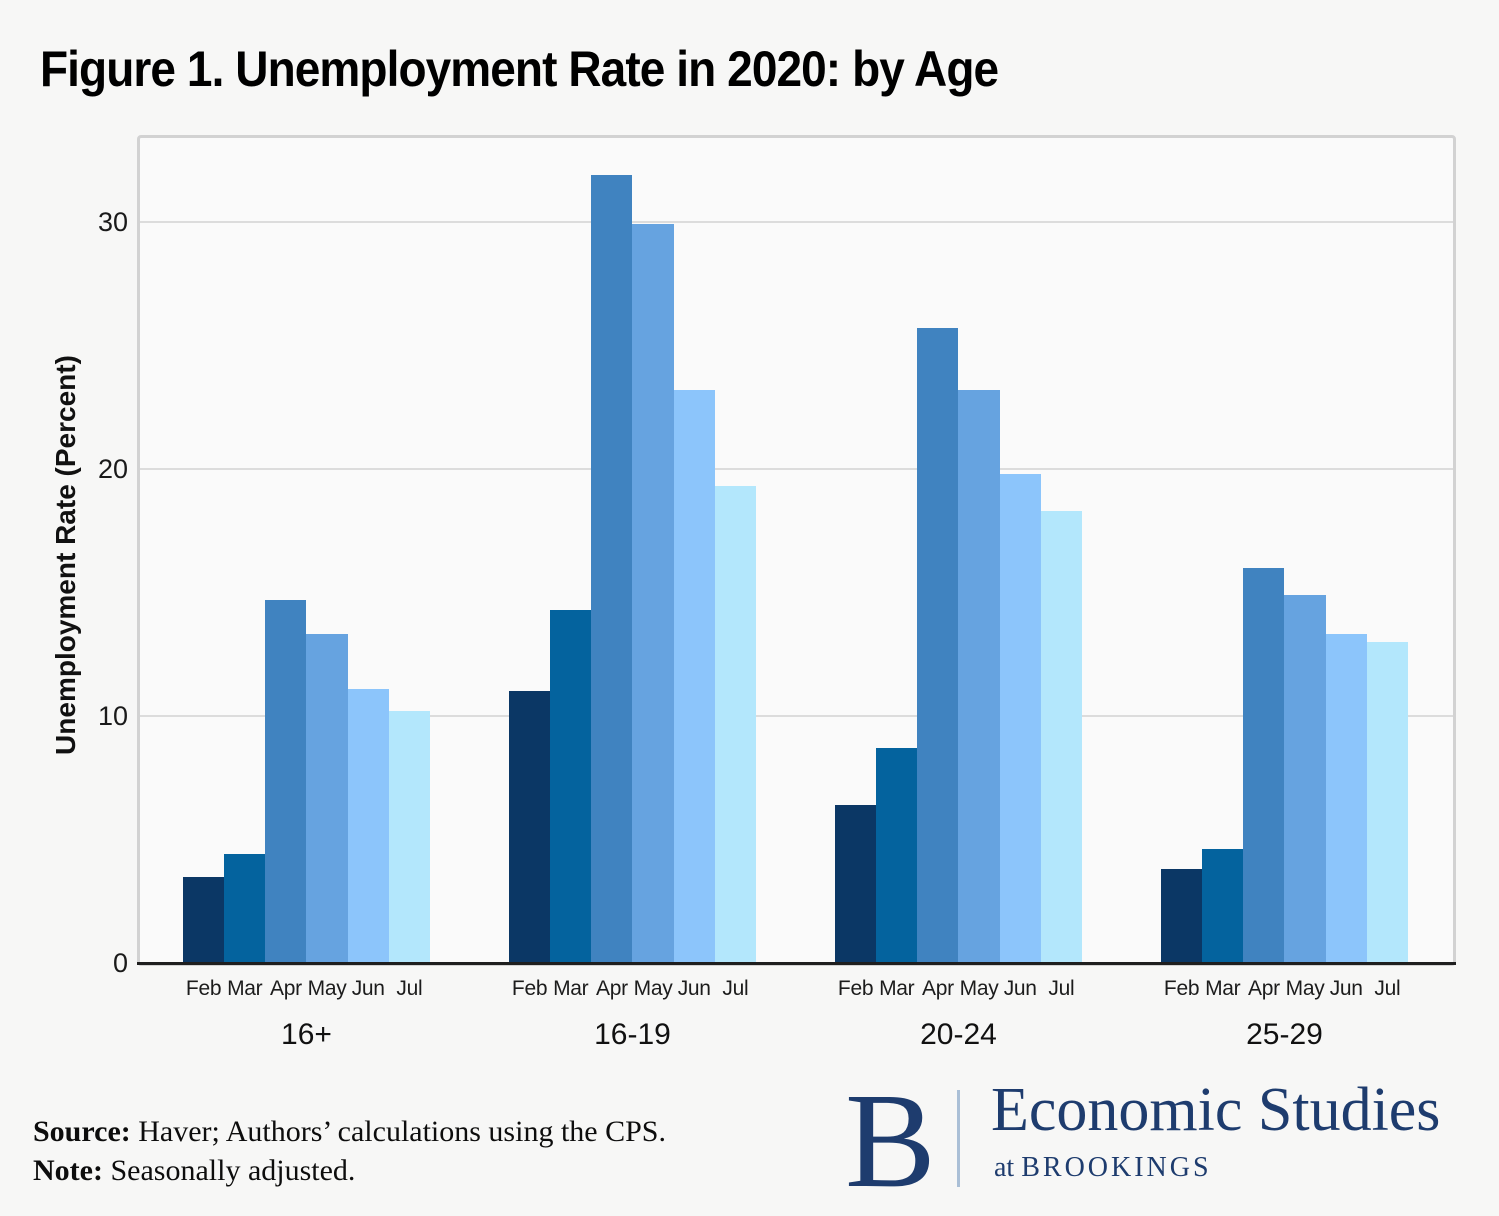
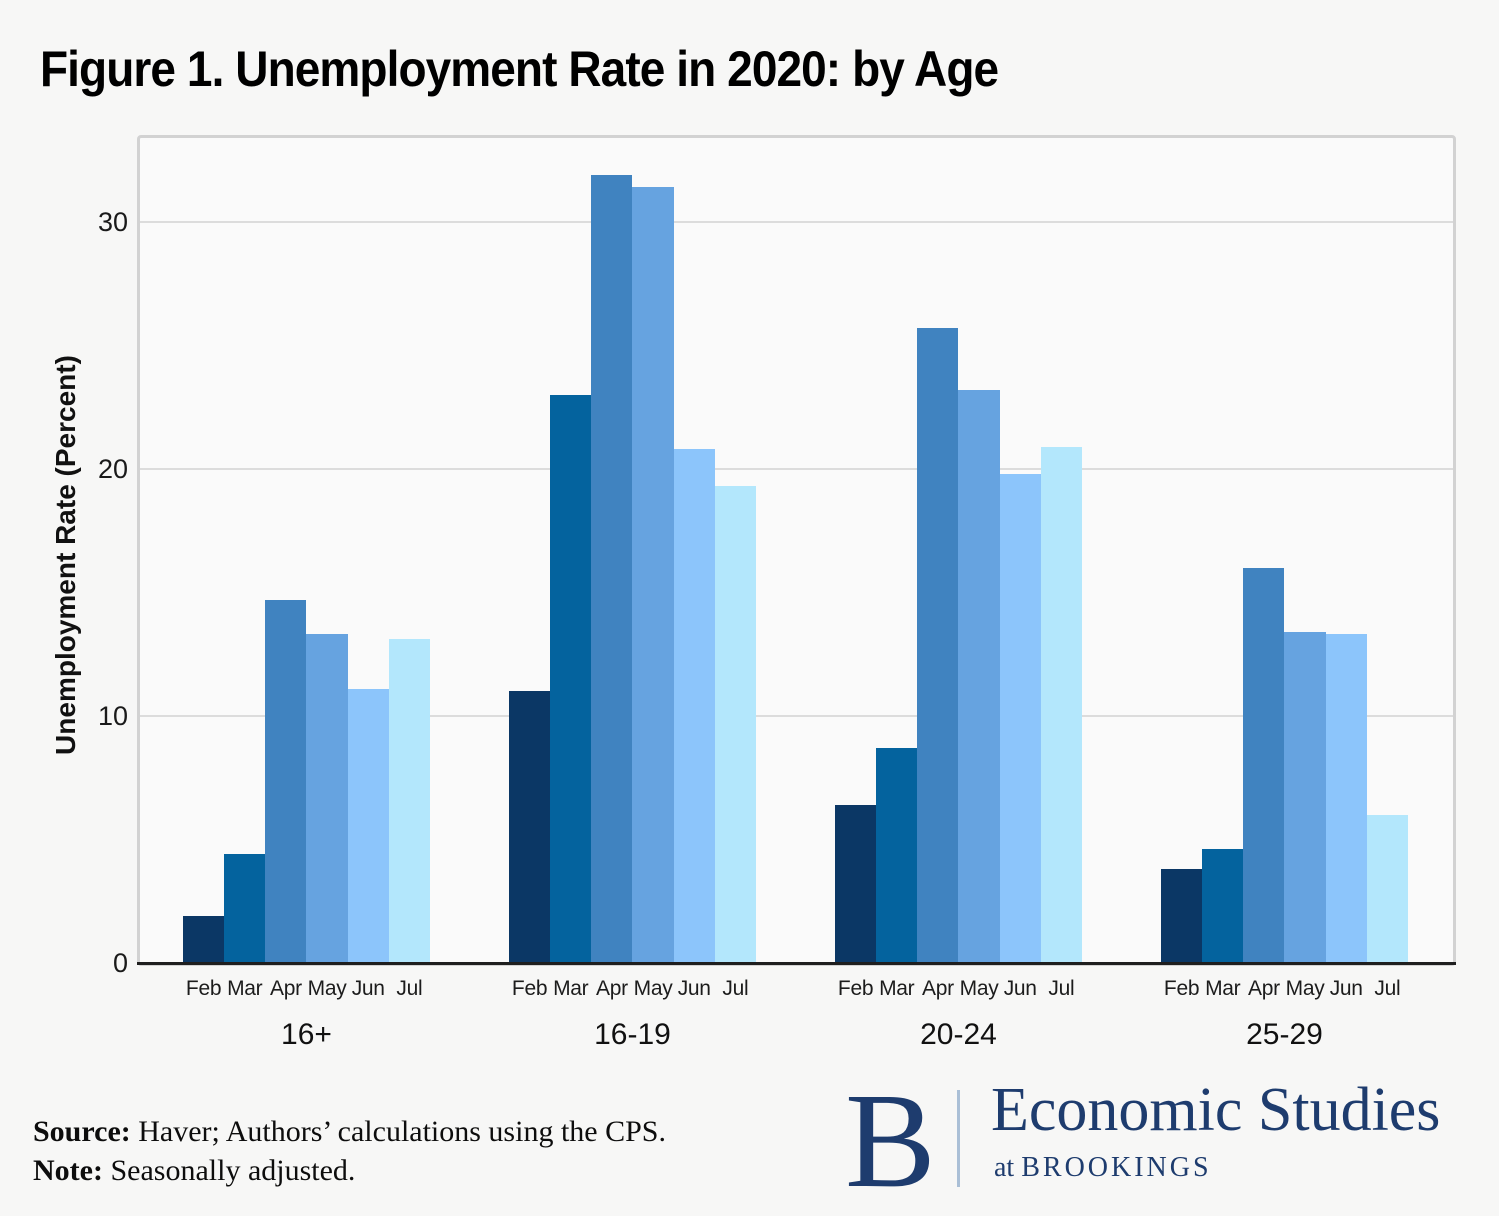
Feb/16+: 3.5 -> 1.9
Jul/16+: 10.2 -> 13.1
Mar/16-19: 14.3 -> 23.0
May/16-19: 29.9 -> 31.4
Jun/16-19: 23.2 -> 20.8
Jul/20-24: 18.3 -> 20.9
May/25-29: 14.9 -> 13.4
Jul/25-29: 13.0 -> 6.0
